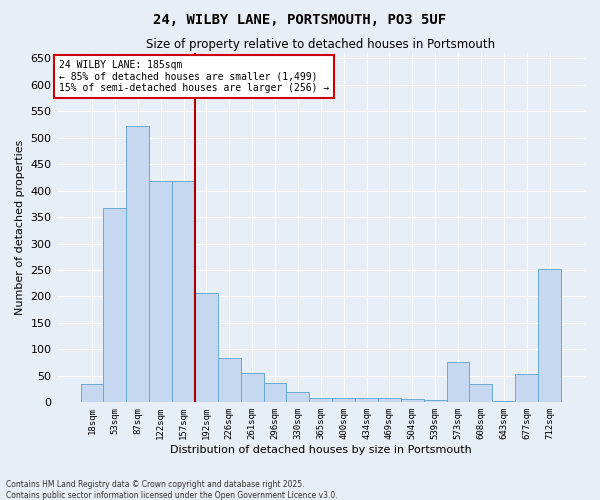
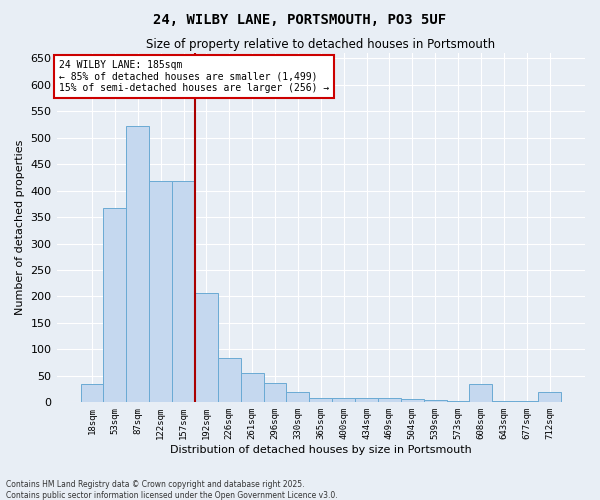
573sqm: 76 -> 3
677sqm: 54 -> 3
712sqm: 252 -> 20
